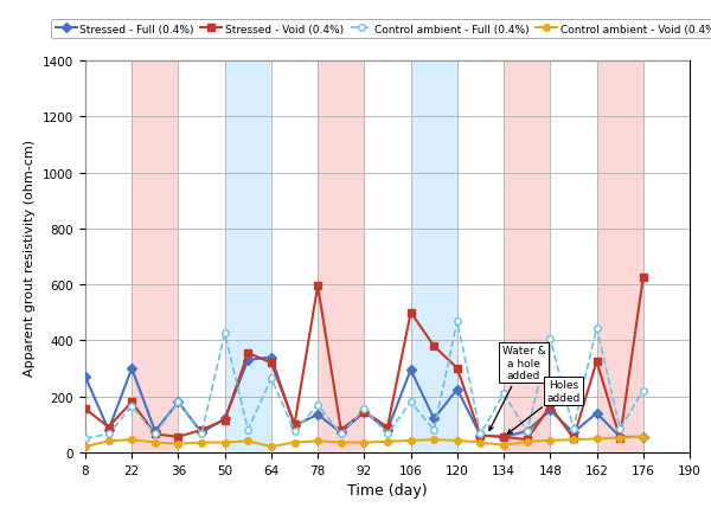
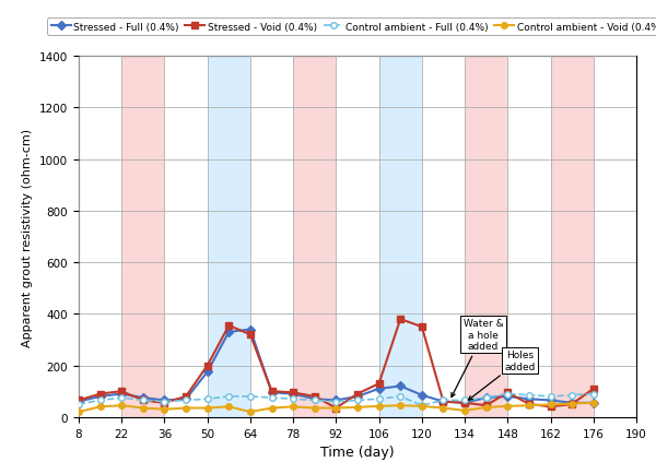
Stressed - Full (0.4%)/8: 270 -> 60
Stressed - Void (0.4%)/8: 155 -> 65
Stressed - Full (0.4%)/22: 300 -> 90
Stressed - Void (0.4%)/22: 180 -> 100
Control ambient - Full (0.4%)/22: 165 -> 75
Stressed - Full (0.4%)/36: 180 -> 65
Control ambient - Full (0.4%)/36: 180 -> 60
Stressed - Full (0.4%)/50: 120 -> 175
Stressed - Void (0.4%)/50: 115 -> 200
Control ambient - Full (0.4%)/50: 425 -> 70
Control ambient - Full (0.4%)/64: 265 -> 80
Stressed - Full (0.4%)/78: 135 -> 90
Stressed - Void (0.4%)/78: 595 -> 95
Control ambient - Full (0.4%)/78: 170 -> 70
Stressed - Full (0.4%)/92: 145 -> 65
Stressed - Void (0.4%)/92: 145 -> 35
Control ambient - Full (0.4%)/92: 155 -> 60
Stressed - Full (0.4%)/106: 295 -> 110
Stressed - Void (0.4%)/106: 500 -> 130
Control ambient - Full (0.4%)/106: 180 -> 70
Stressed - Full (0.4%)/120: 225 -> 85
Stressed - Void (0.4%)/120: 300 -> 350
Control ambient - Full (0.4%)/120: 470 -> 45
Control ambient - Full (0.4%)/134: 210 -> 65
Stressed - Full (0.4%)/148: 150 -> 80
Stressed - Void (0.4%)/148: 165 -> 95
Control ambient - Full (0.4%)/148: 405 -> 90
Stressed - Full (0.4%)/162: 140 -> 65
Stressed - Void (0.4%)/162: 325 -> 40
Control ambient - Full (0.4%)/162: 445 -> 80
Stressed - Void (0.4%)/176: 625 -> 110
Control ambient - Full (0.4%)/176: 220 -> 90
